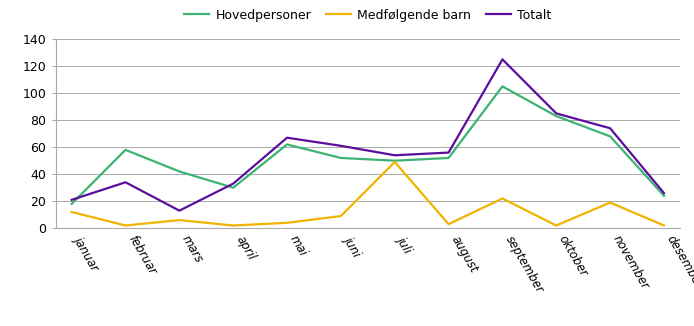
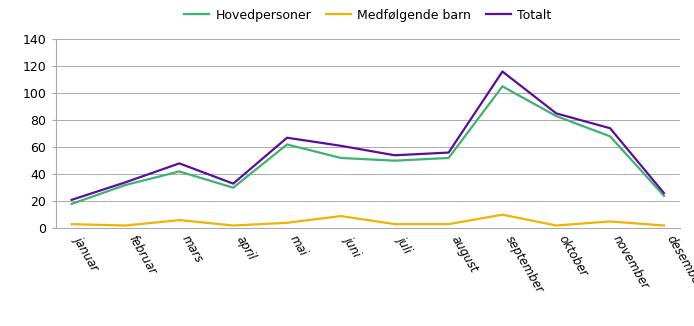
Medfølgende barn/januar: 12 -> 3
Hovedpersoner/februar: 58 -> 32
Totalt/mars: 13 -> 48
Medfølgende barn/juli: 49 -> 3
Medfølgende barn/september: 22 -> 10
Totalt/september: 125 -> 116
Medfølgende barn/november: 19 -> 5
